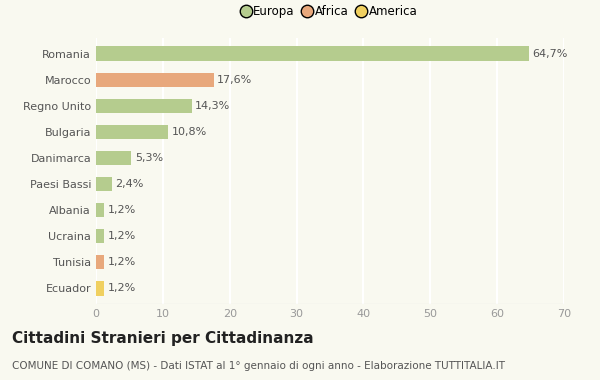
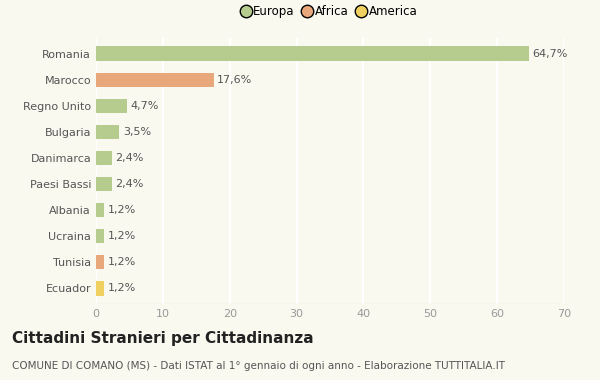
Regno Unito: 14,3% -> 4,7%
Bulgaria: 10,8% -> 3,5%
Danimarca: 5,3% -> 2,4%
